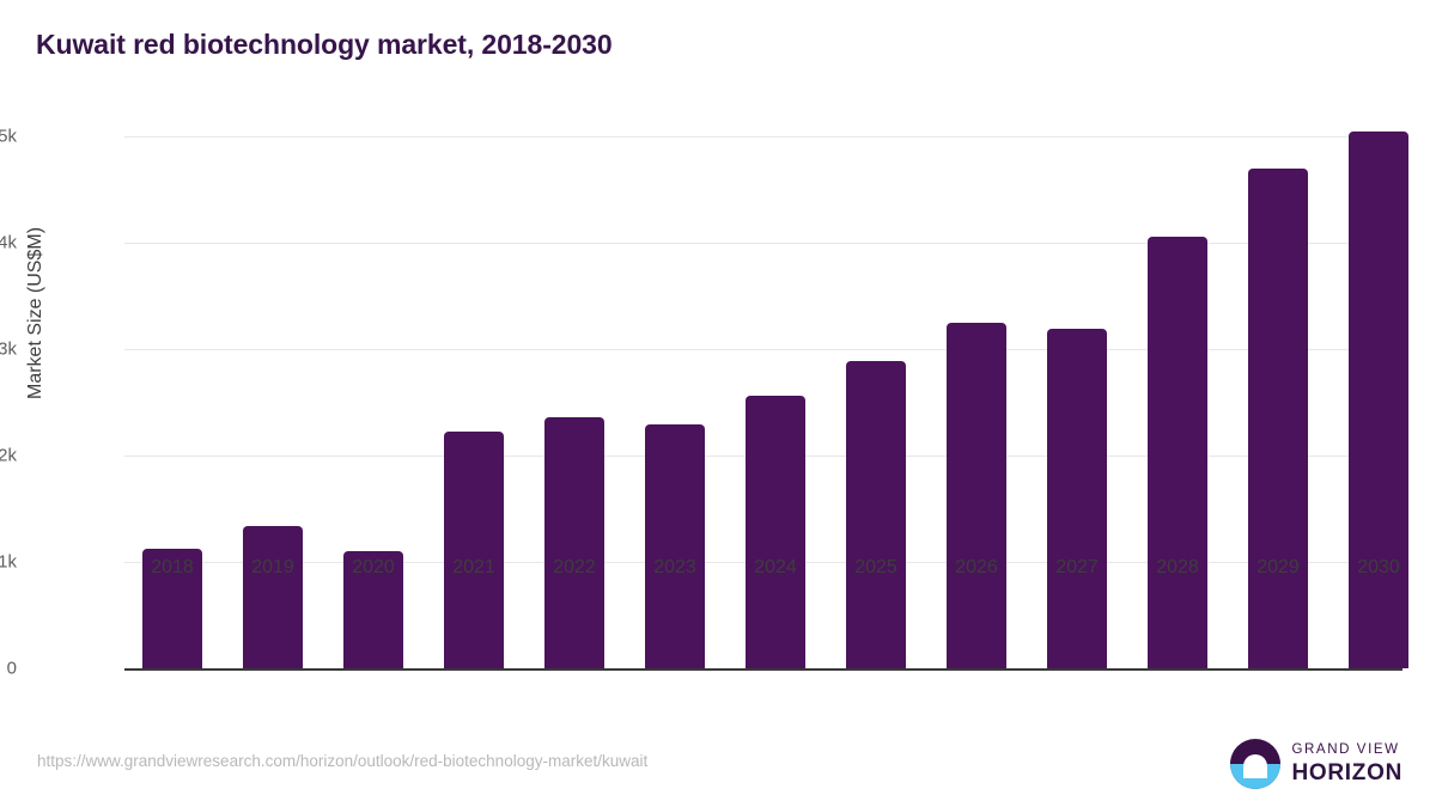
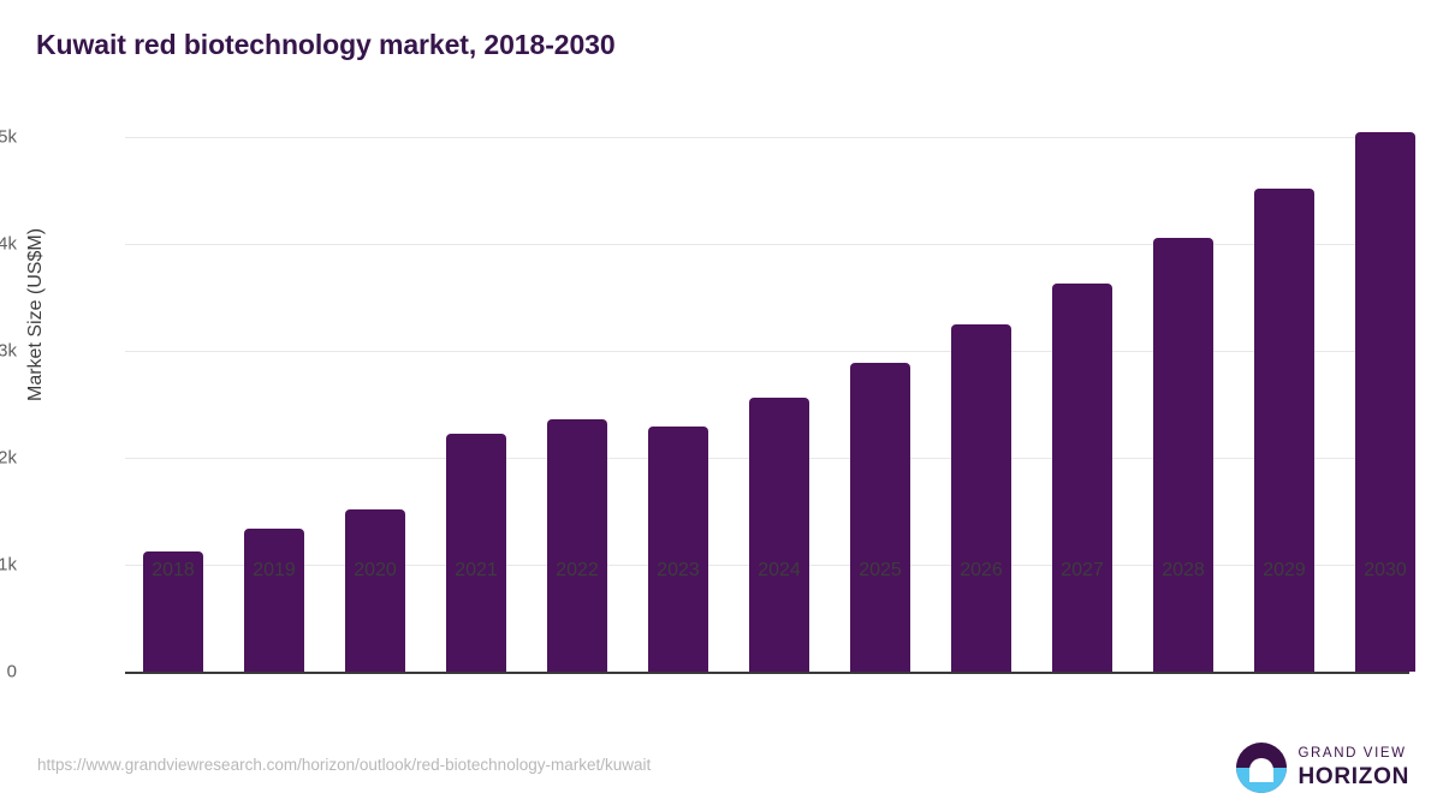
2020: 1.1k -> 1.5k
2027: 3.2k -> 3.6k
2029: 4.7k -> 4.5k
